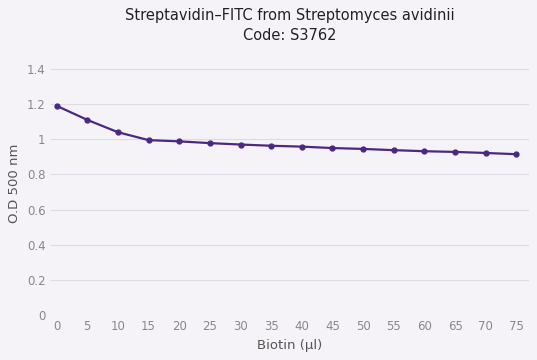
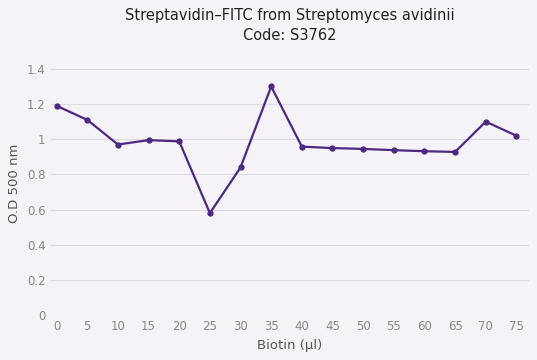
10: 1.04 -> 0.97
25: 0.98 -> 0.58
30: 0.97 -> 0.84
35: 0.96 -> 1.30
70: 0.92 -> 1.10
75: 0.92 -> 1.02
